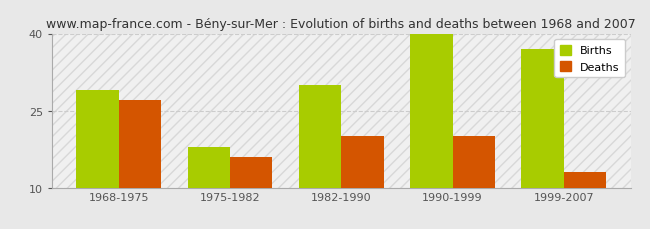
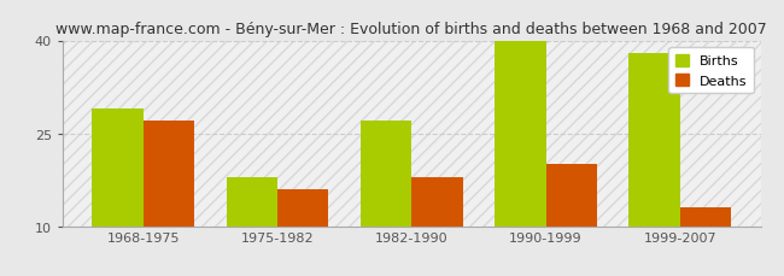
Births/1982-1990: 30 -> 27
Deaths/1982-1990: 20 -> 18
Births/1999-2007: 37 -> 38
